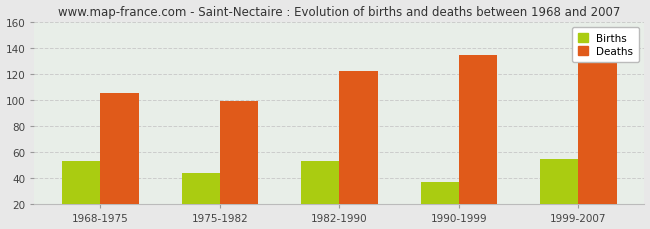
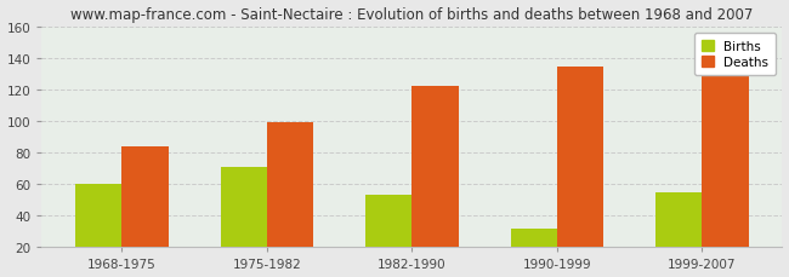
Births/1968-1975: 53 -> 60
Deaths/1968-1975: 105 -> 84
Births/1975-1982: 44 -> 71
Births/1990-1999: 37 -> 32
